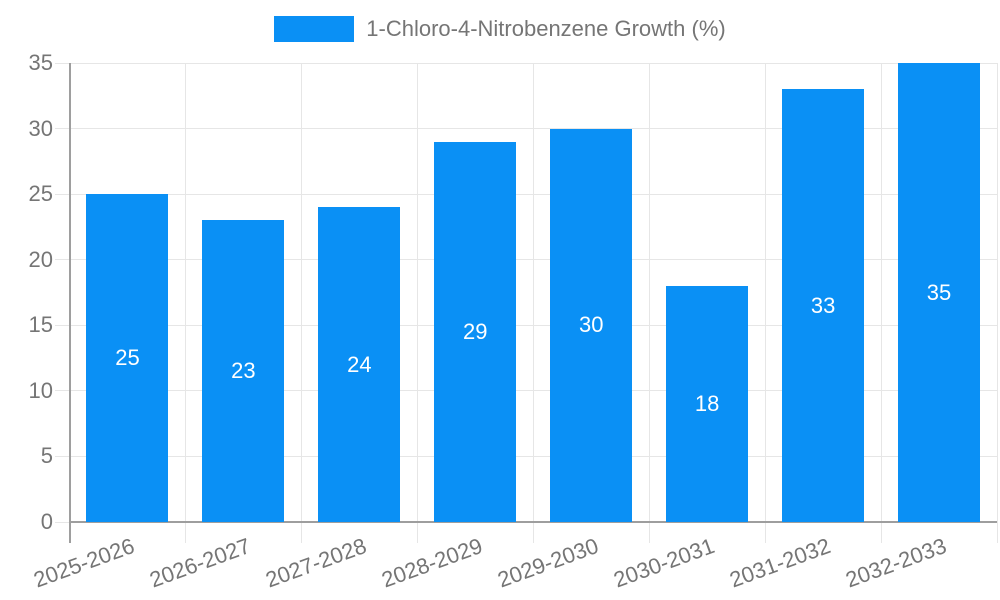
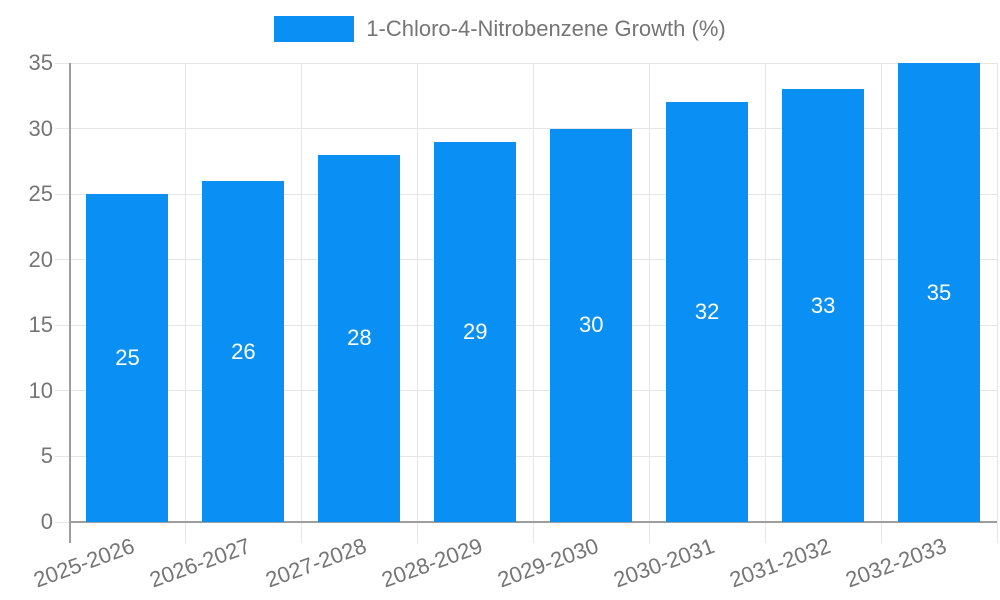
2026-2027: 23 -> 26
2027-2028: 24 -> 28
2030-2031: 18 -> 32
